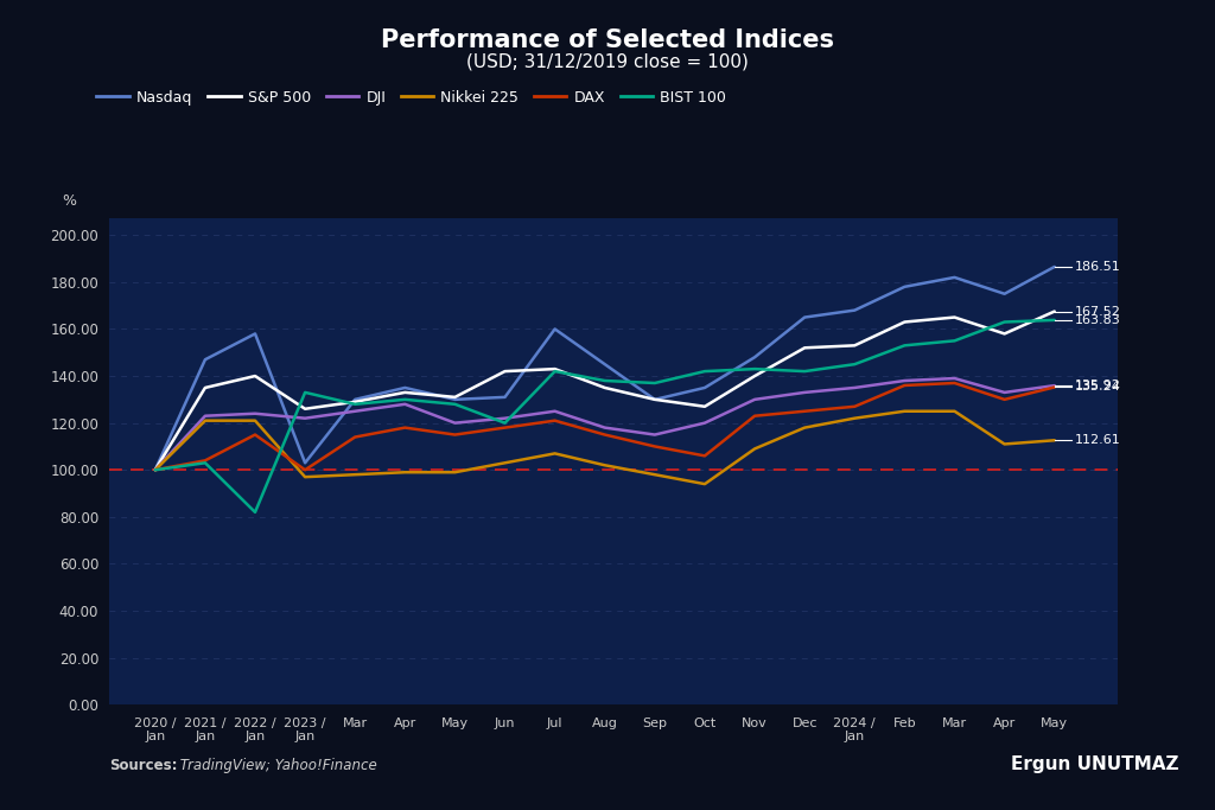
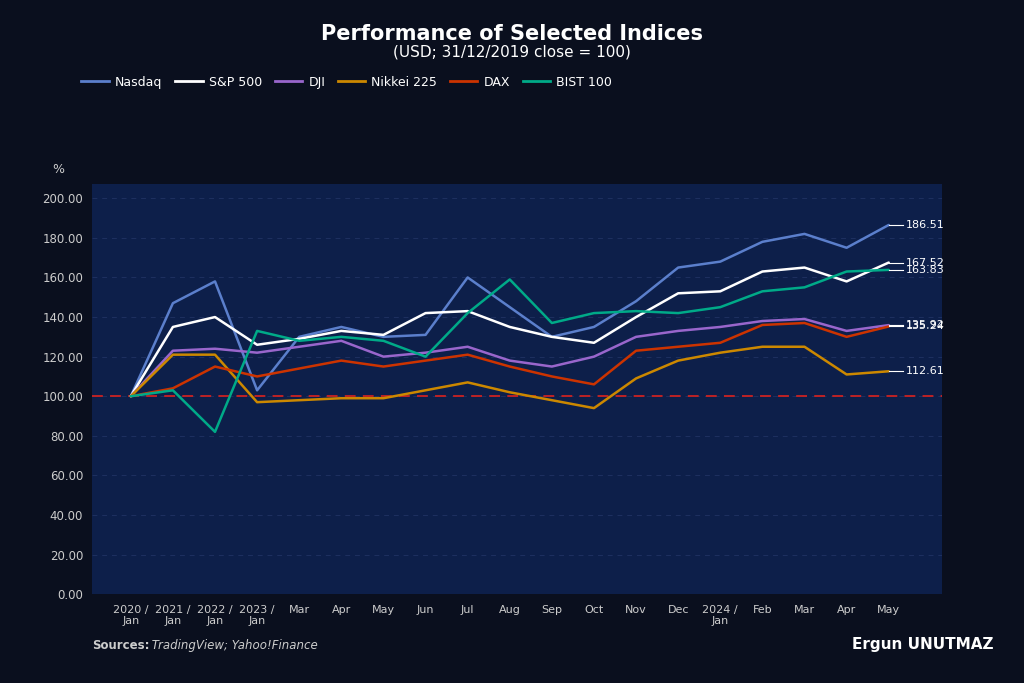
DAX/2023 / Jan: 100 -> 110
BIST 100/Aug: 138 -> 159
